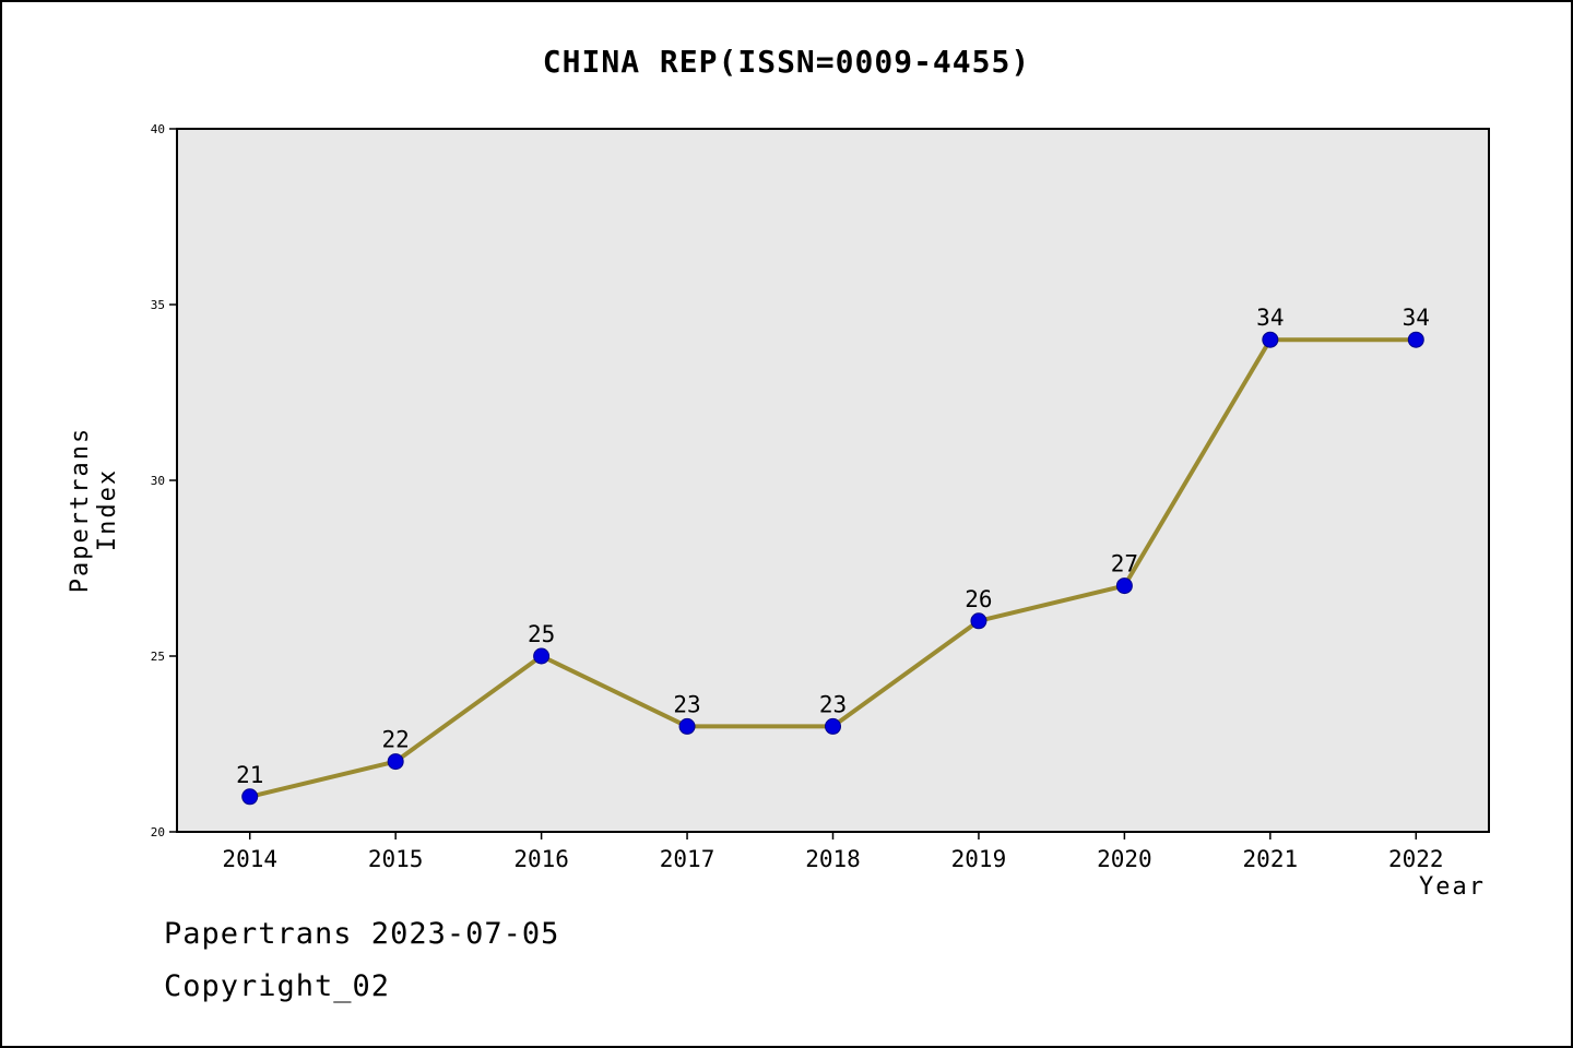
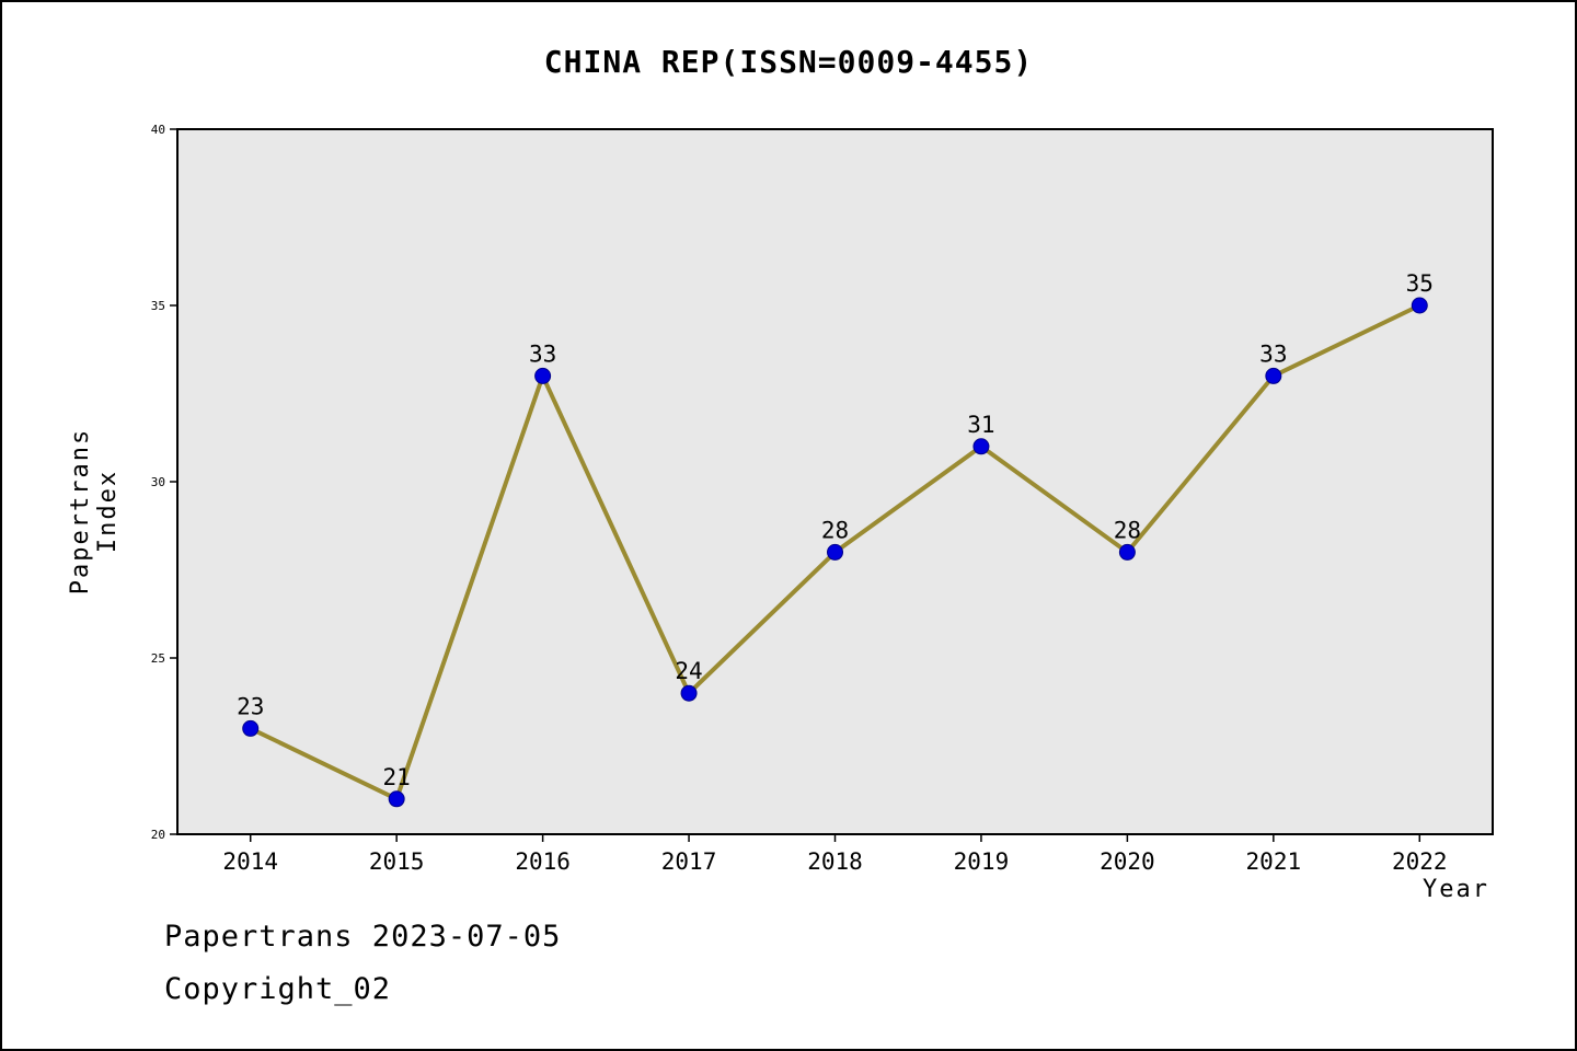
2014: 21 -> 23
2015: 22 -> 21
2016: 25 -> 33
2017: 23 -> 24
2018: 23 -> 28
2019: 26 -> 31
2020: 27 -> 28
2021: 34 -> 33
2022: 34 -> 35
